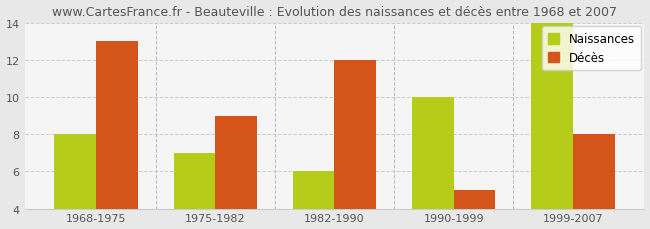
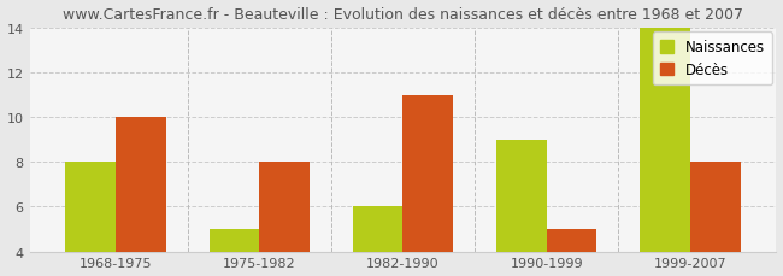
Décès/1968-1975: 13 -> 10
Naissances/1975-1982: 7 -> 5
Décès/1975-1982: 9 -> 8
Décès/1982-1990: 12 -> 11
Naissances/1990-1999: 10 -> 9
